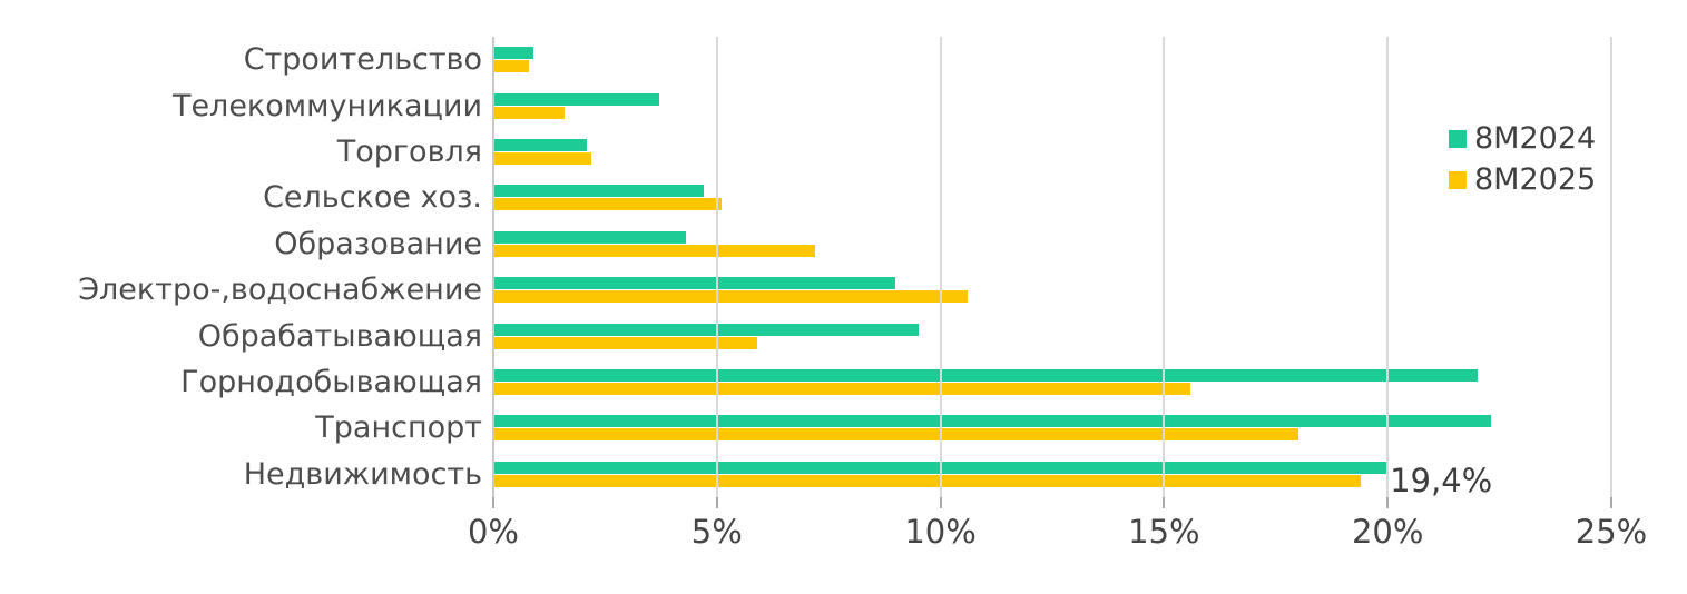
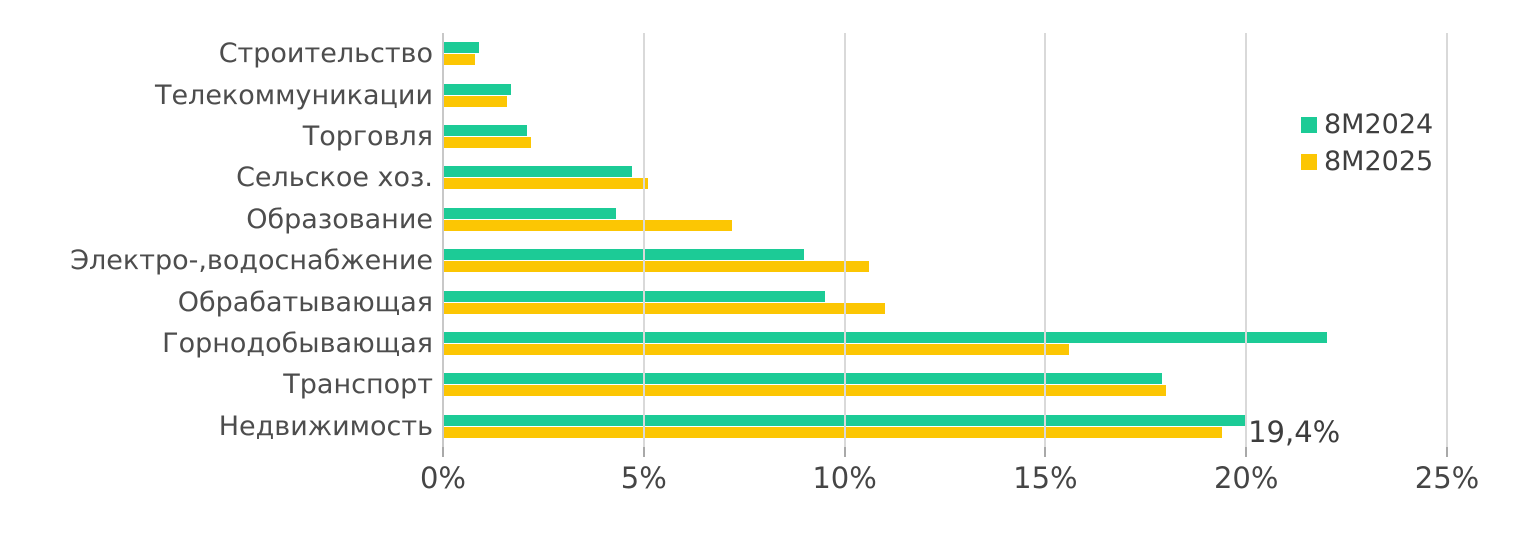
8М2024/Телекоммуникации: 3.7% -> 1.7%
8М2025/Обрабатывающая: 5.9% -> 11.0%
8М2024/Транспорт: 22.3% -> 17.9%
